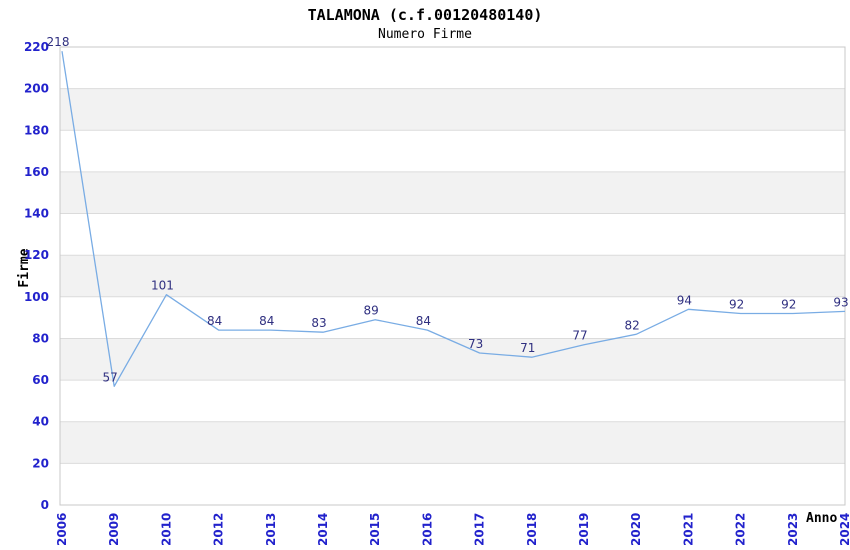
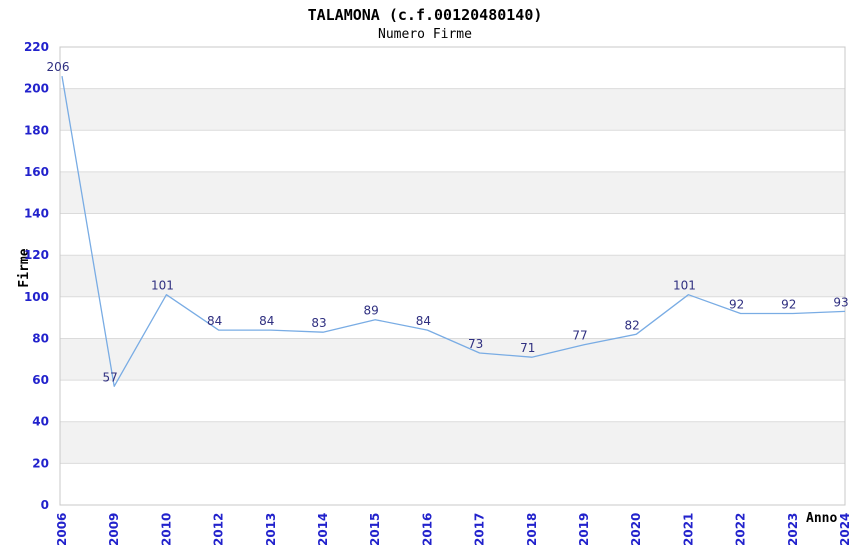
2006: 218 -> 206
2021: 94 -> 101
